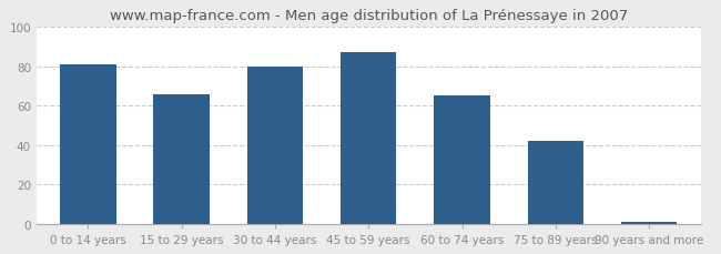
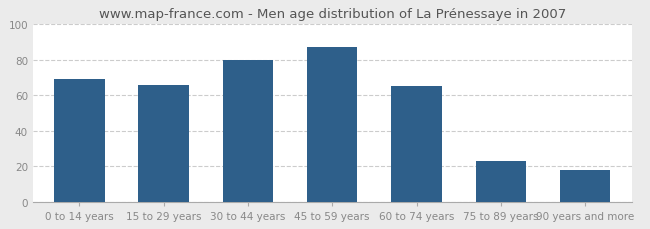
0 to 14 years: 81 -> 69
75 to 89 years: 42 -> 23
90 years and more: 1 -> 18
